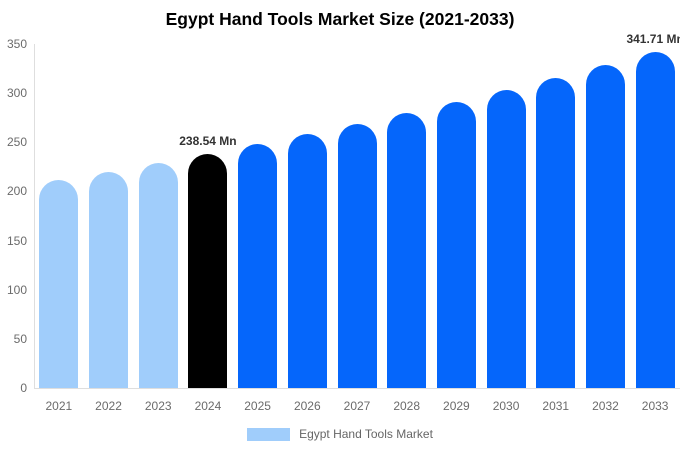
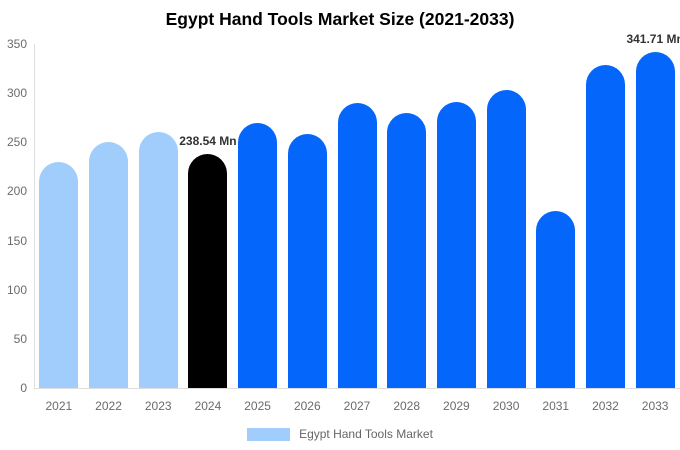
2021: 210 -> 230
2022: 220 -> 250
2023: 230 -> 260
2025: 250 -> 270
2027: 270 -> 290
2031: 320 -> 180
